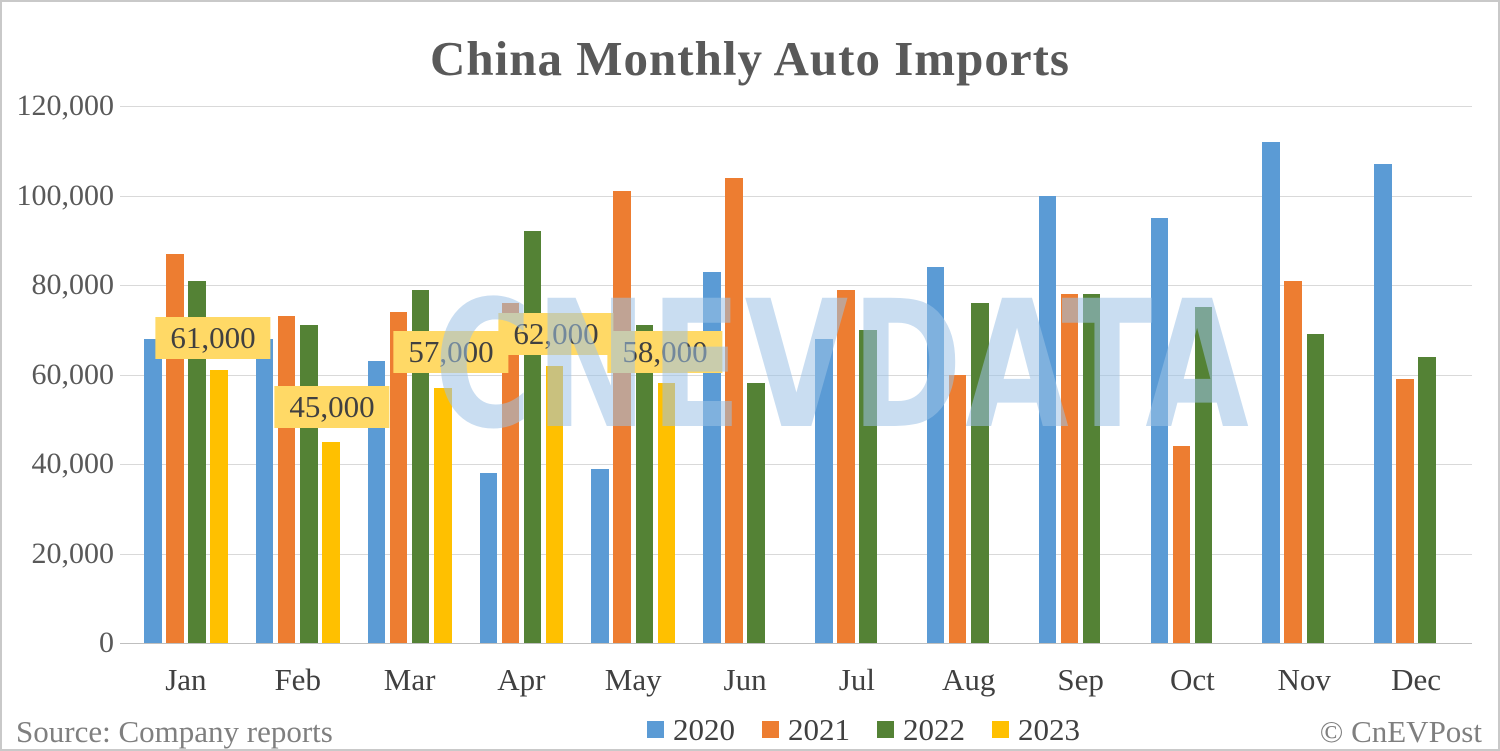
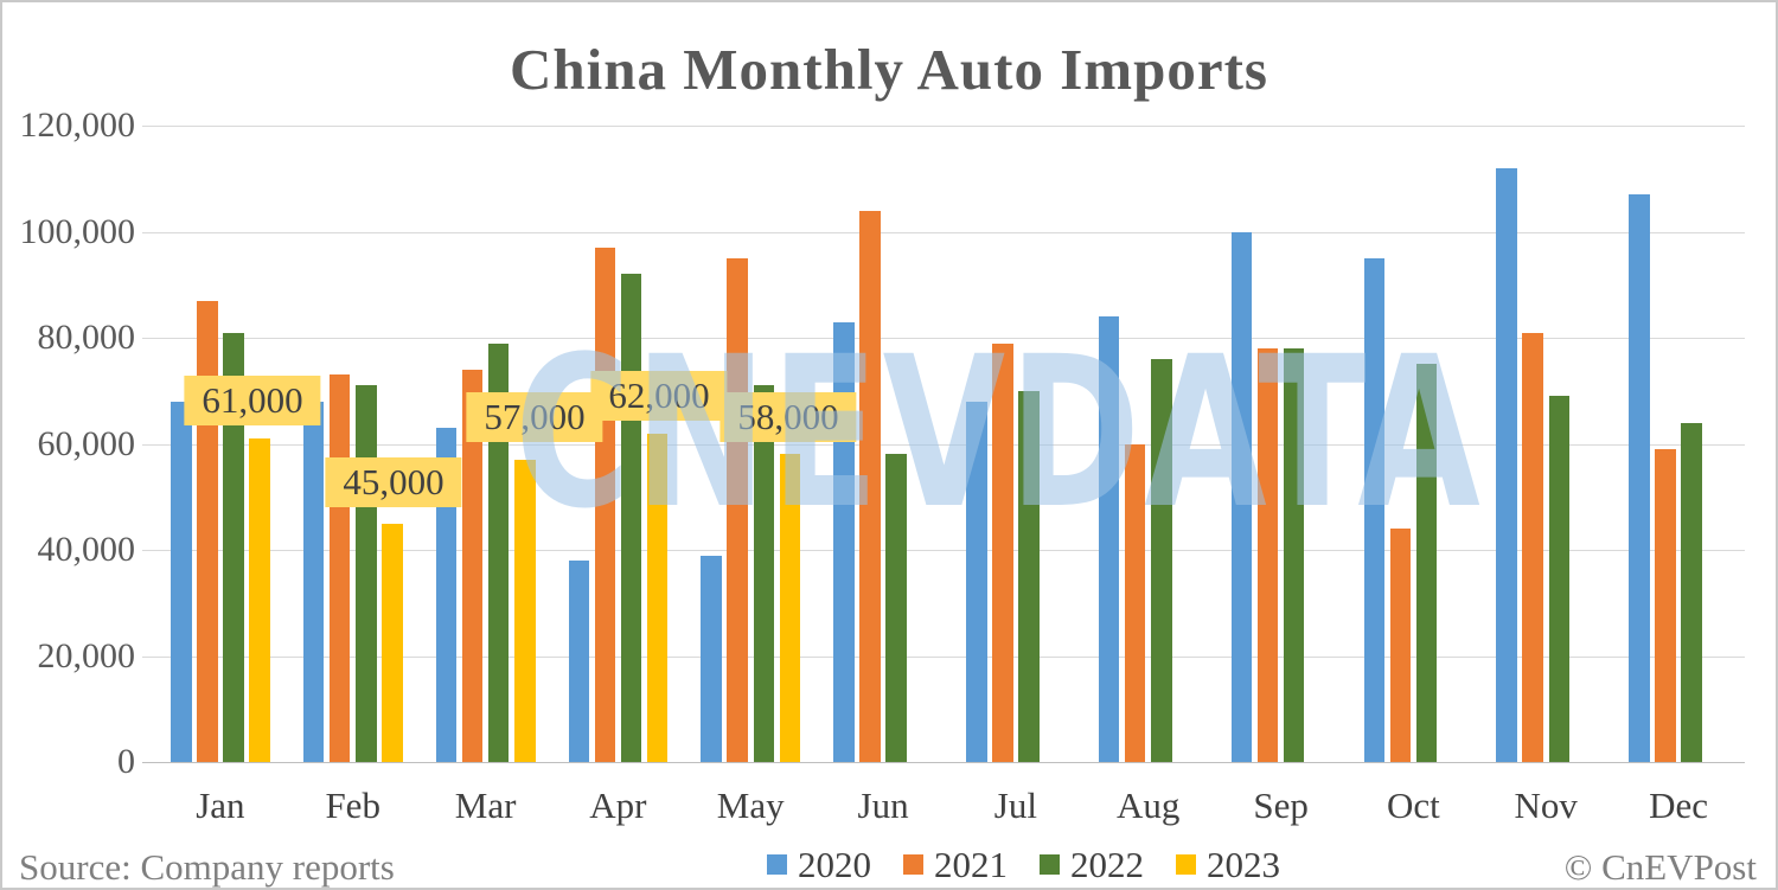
2021/Apr: 76000 -> 97000
2021/May: 101000 -> 95000
